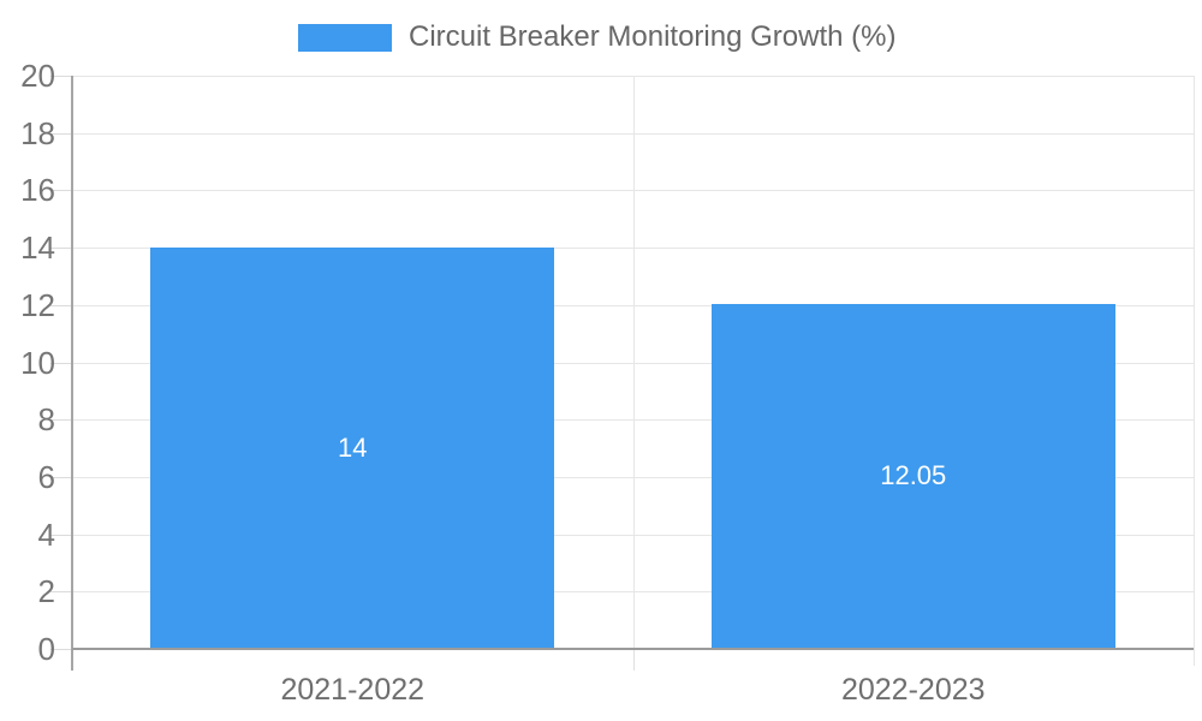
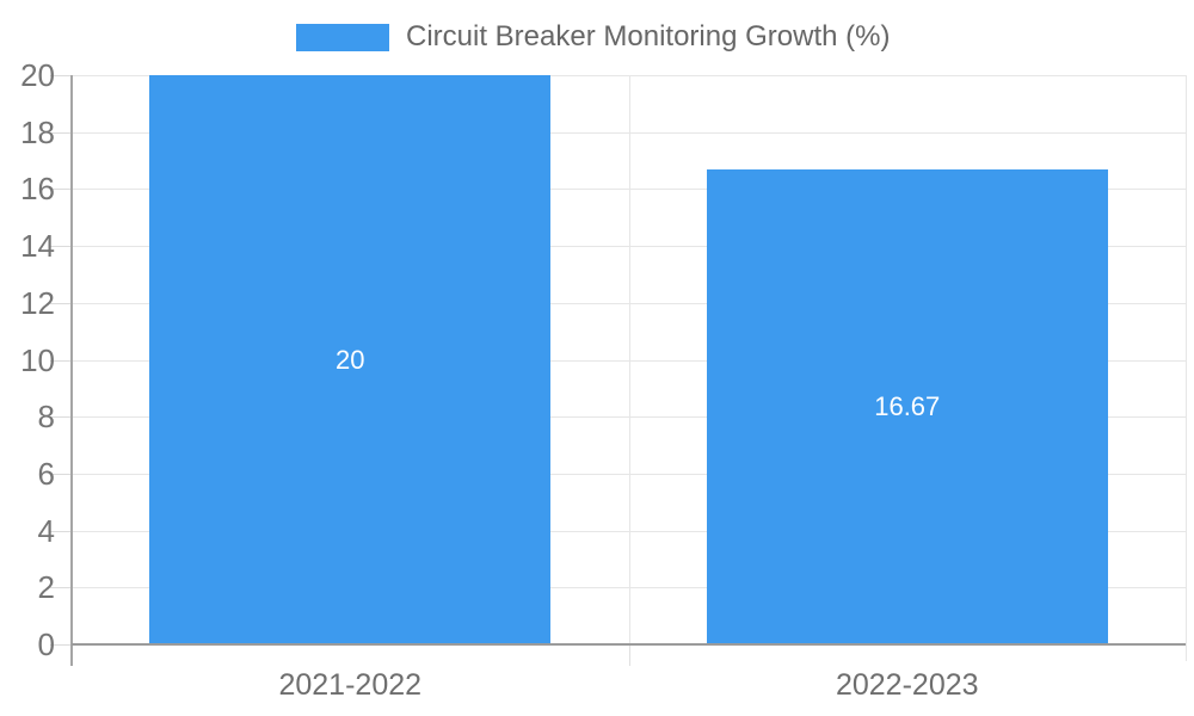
2021-2022: 14 -> 20
2022-2023: 12.05 -> 16.67
